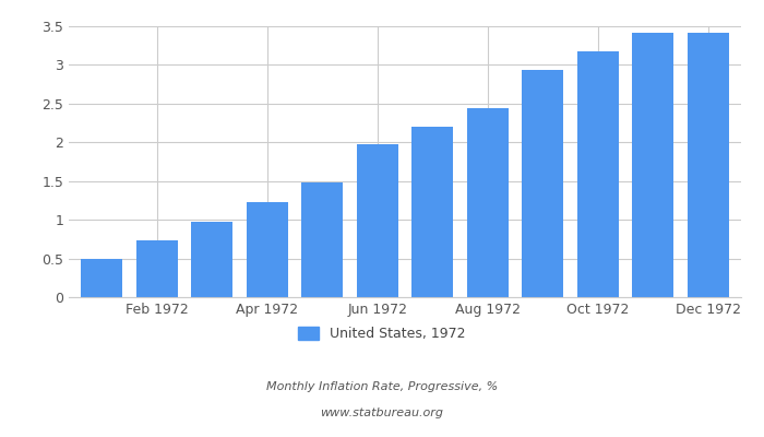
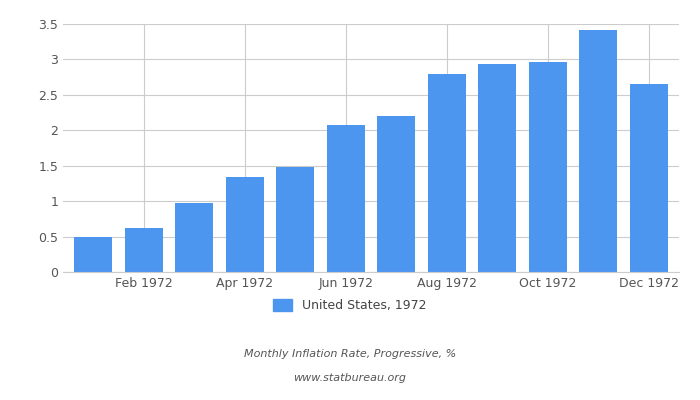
Feb 1972: 0.74 -> 0.62
Apr 1972: 1.23 -> 1.34
Jun 1972: 1.97 -> 2.08
Aug 1972: 2.44 -> 2.80
Oct 1972: 3.17 -> 2.96
Dec 1972: 3.41 -> 2.66
